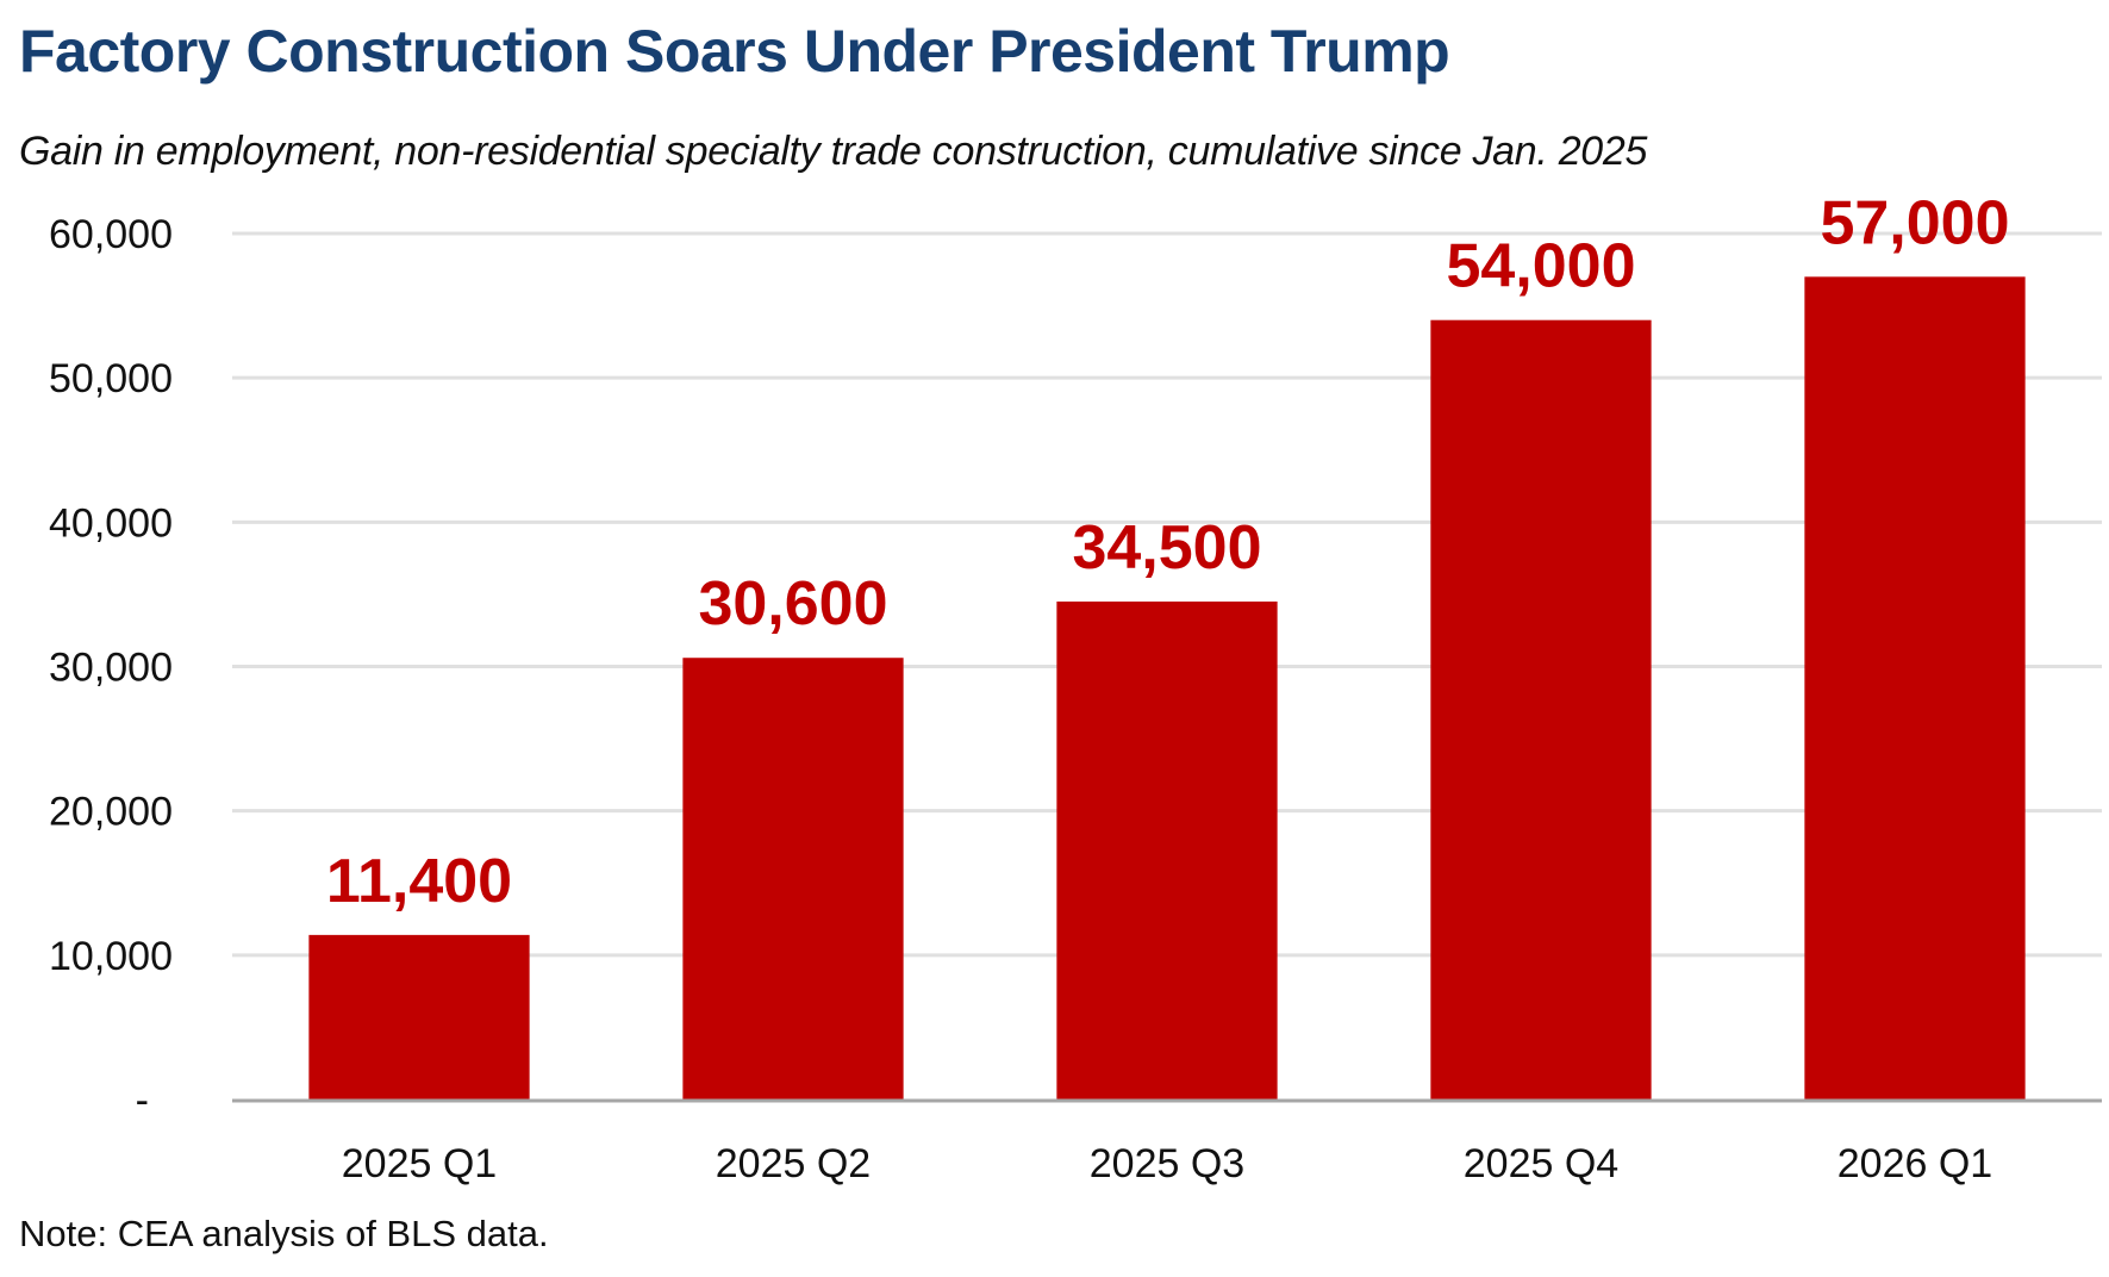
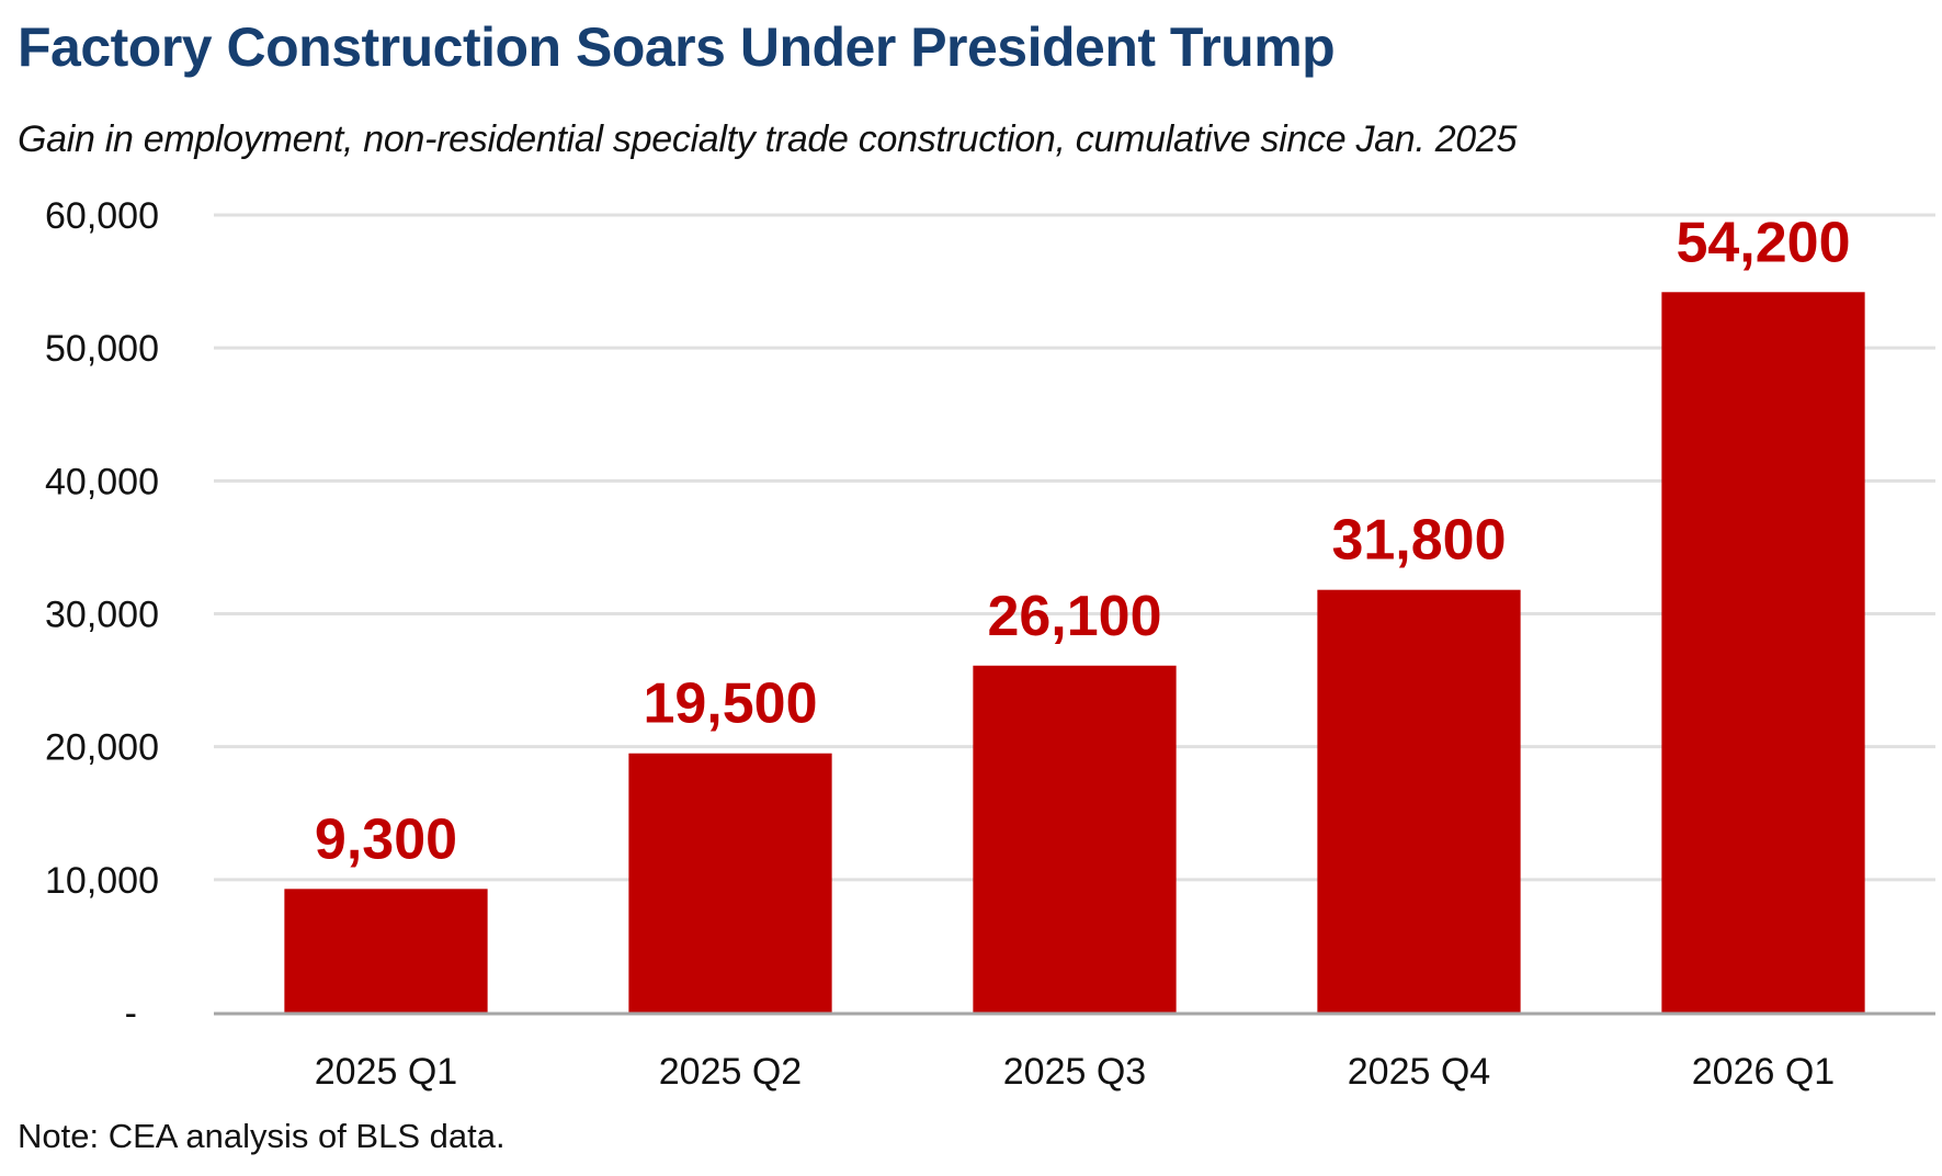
2025 Q1: 11,400 -> 9,300
2025 Q2: 30,600 -> 19,500
2025 Q3: 34,500 -> 26,100
2025 Q4: 54,000 -> 31,800
2026 Q1: 57,000 -> 54,200
